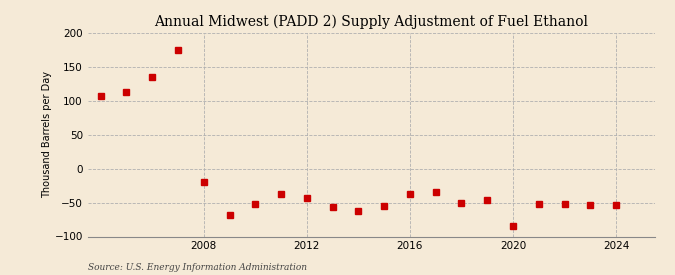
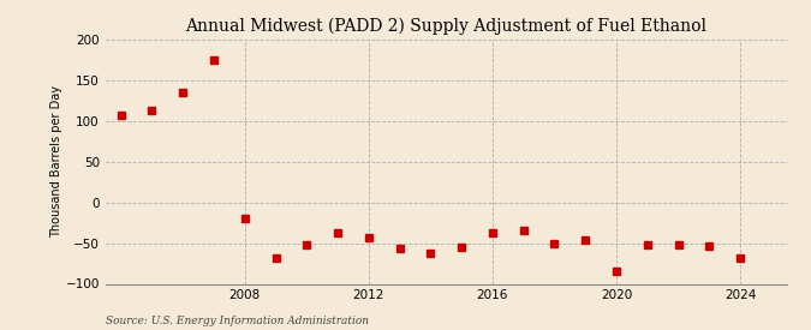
2024: -53 -> -68
